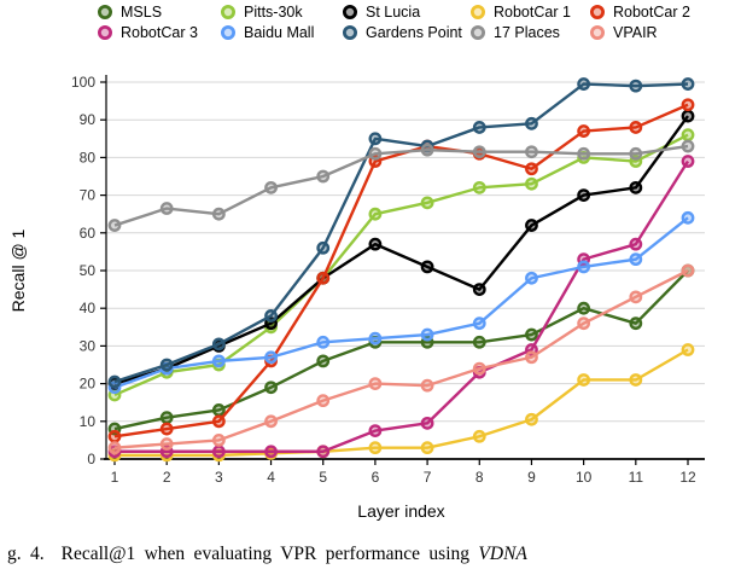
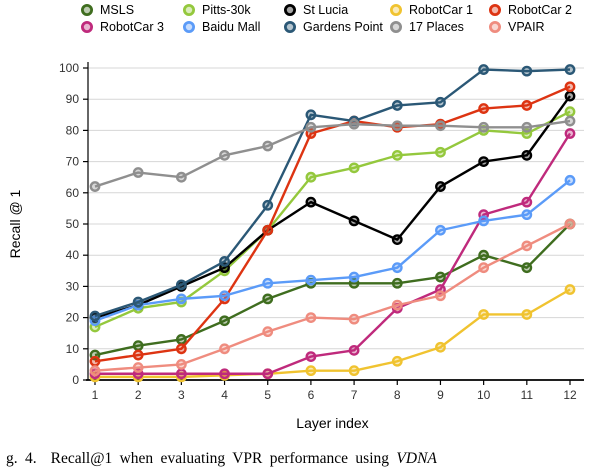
RobotCar 2/9: 77 -> 82
